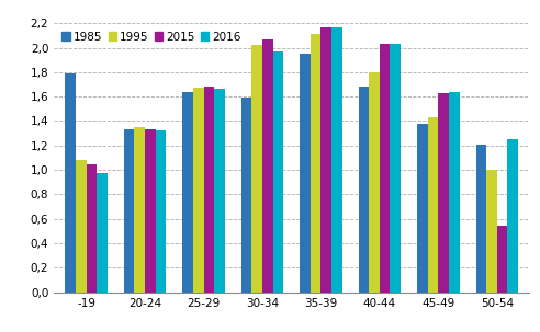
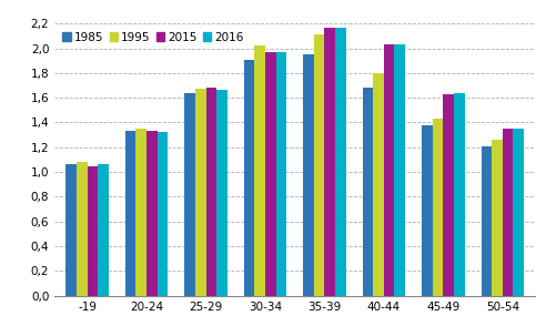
1985/-19: 1,79 -> 1,06
2016/-19: 0,97 -> 1,06
1985/30-34: 1,59 -> 1,91
2015/30-34: 2,07 -> 1,97
1995/50-54: 1,00 -> 1,26
2015/50-54: 0,54 -> 1,35
2016/50-54: 1,25 -> 1,35
